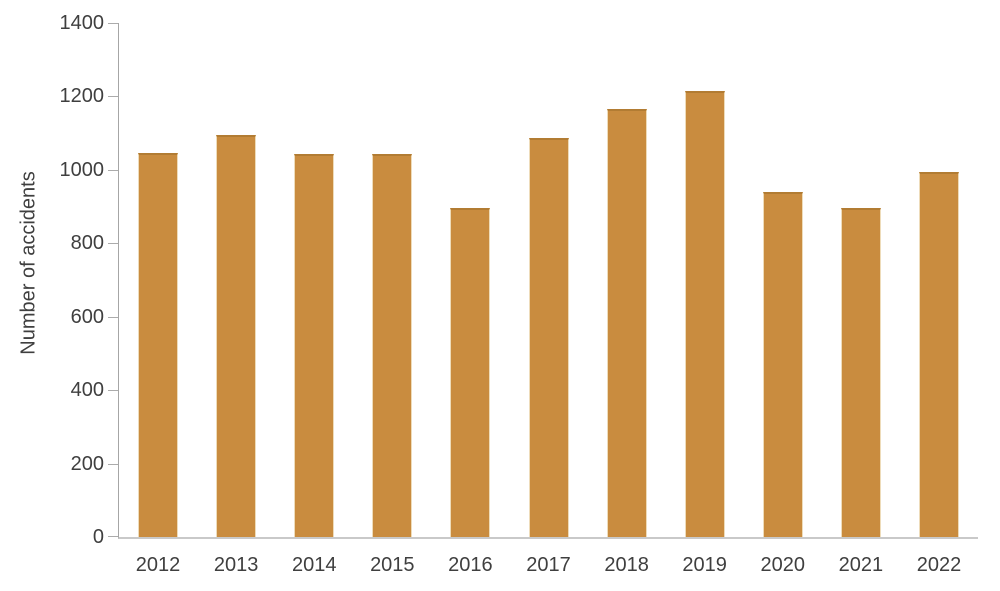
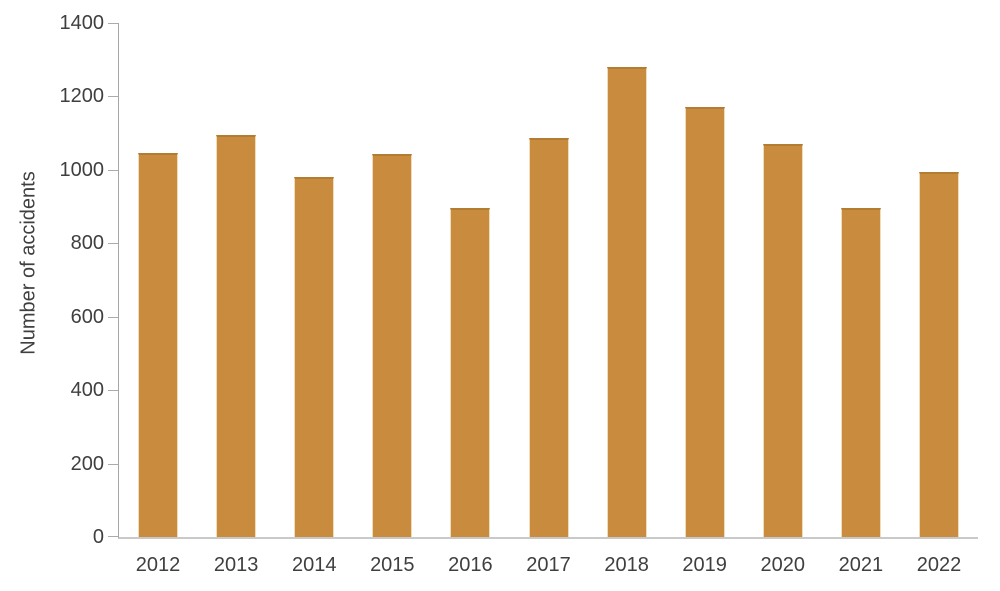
2014: 1040 -> 980
2018: 1170 -> 1280
2019: 1220 -> 1170
2020: 940 -> 1070
